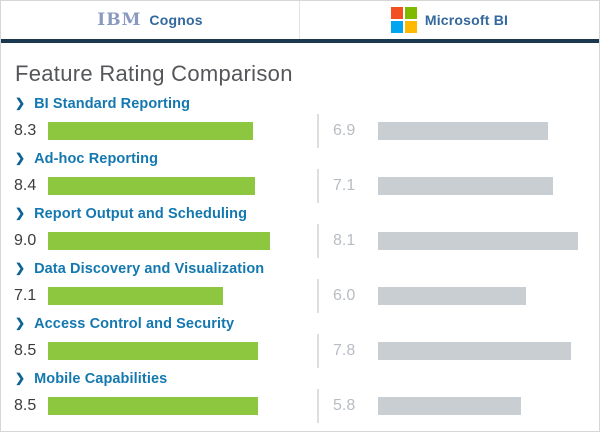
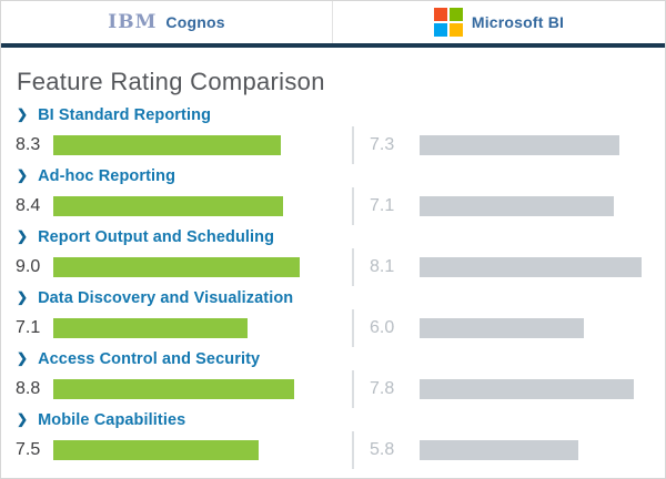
Microsoft BI/BI Standard Reporting: 6.9 -> 7.3
IBM Cognos/Access Control and Security: 8.5 -> 8.8
IBM Cognos/Mobile Capabilities: 8.5 -> 7.5
